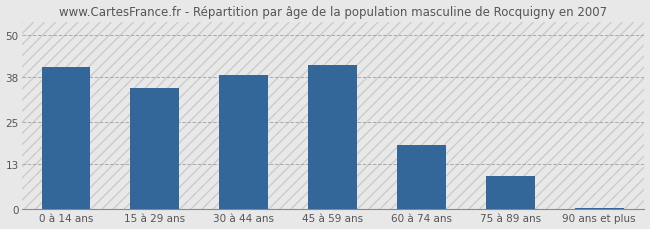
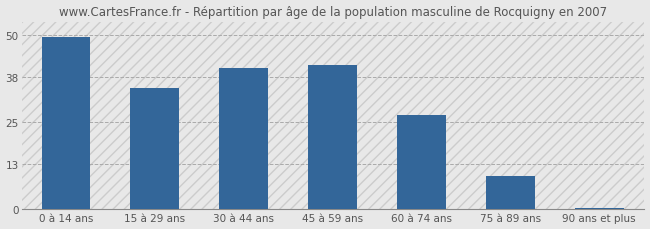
0 à 14 ans: 41.0 -> 49.5
30 à 44 ans: 38.5 -> 40.5
60 à 74 ans: 18.5 -> 27.0
